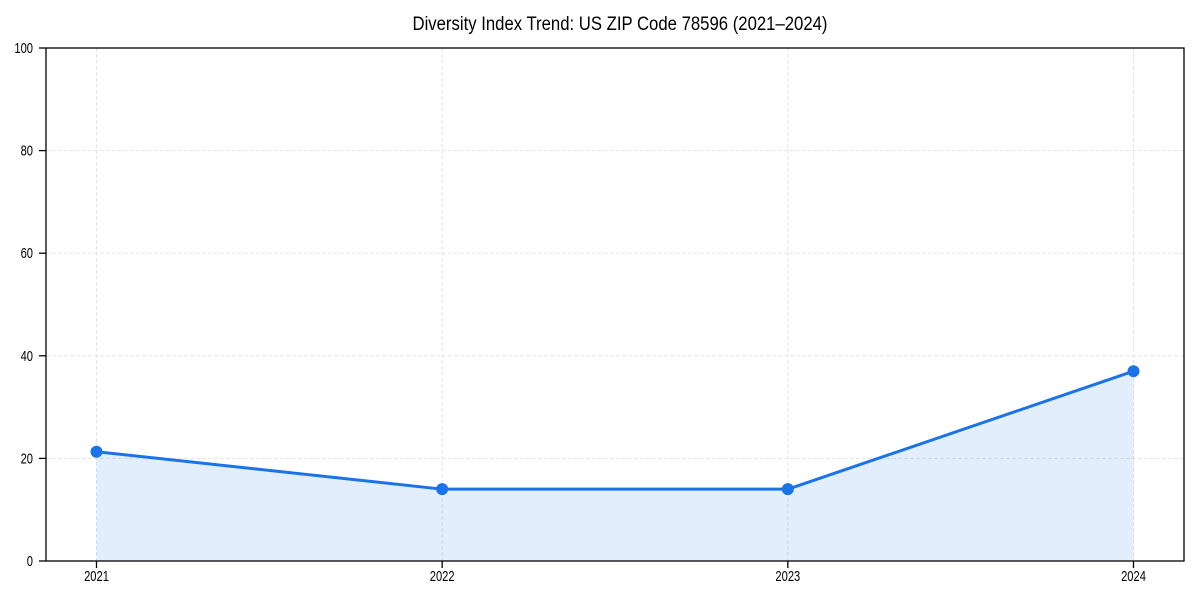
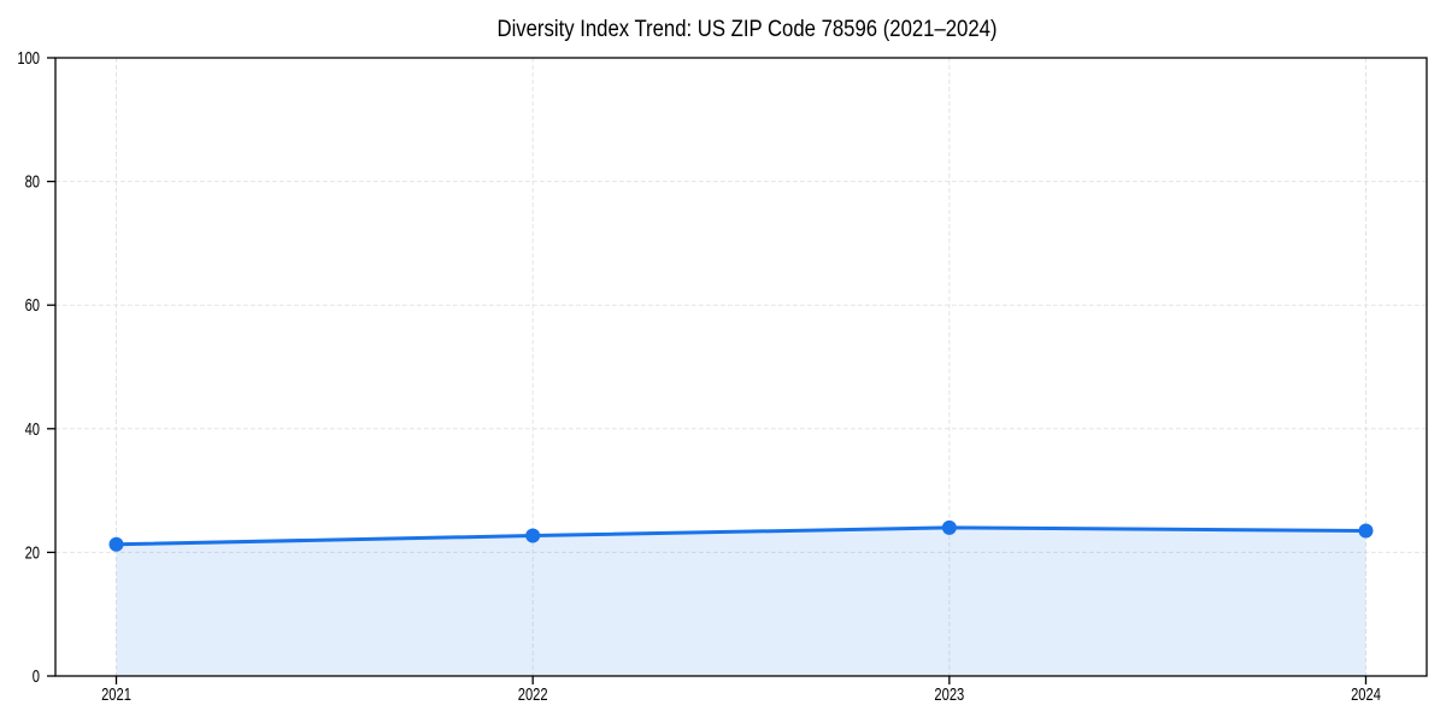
2022: 14 -> 23
2023: 14 -> 24
2024: 37 -> 24
